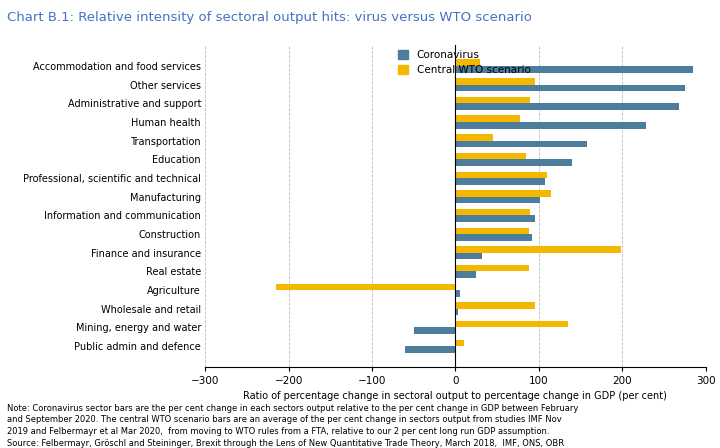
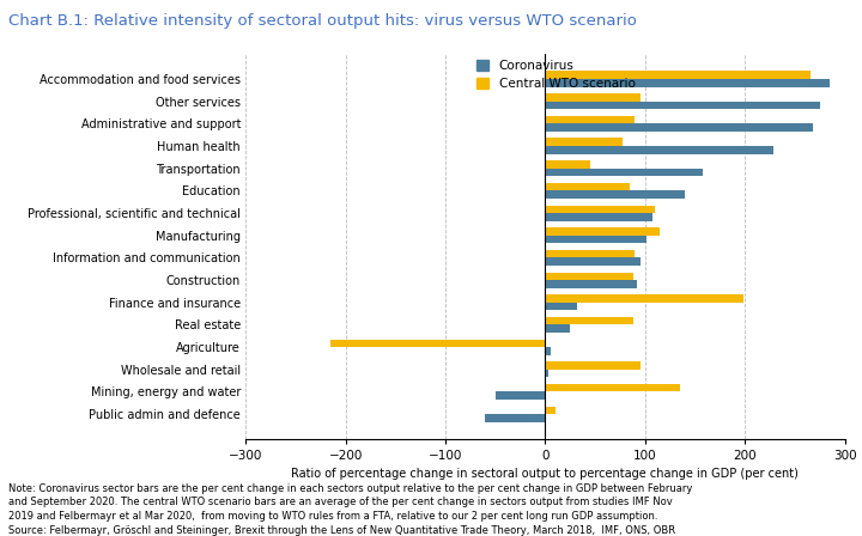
Central WTO scenario/Accommodation and food services: 30 -> 266
